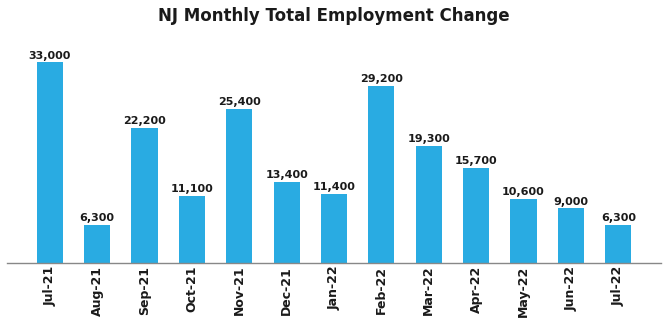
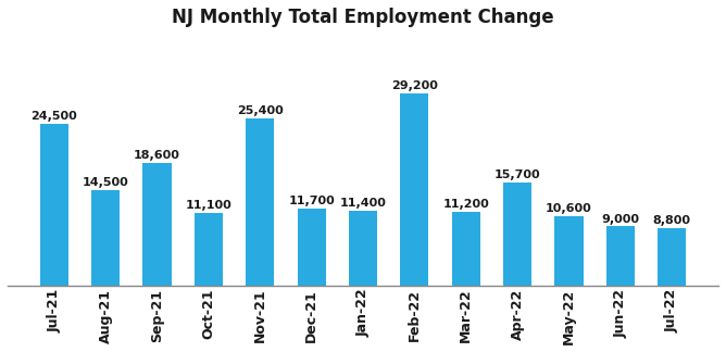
Jul-21: 33,000 -> 24,500
Aug-21: 6,300 -> 14,500
Sep-21: 22,200 -> 18,600
Dec-21: 13,400 -> 11,700
Mar-22: 19,300 -> 11,200
Jul-22: 6,300 -> 8,800
